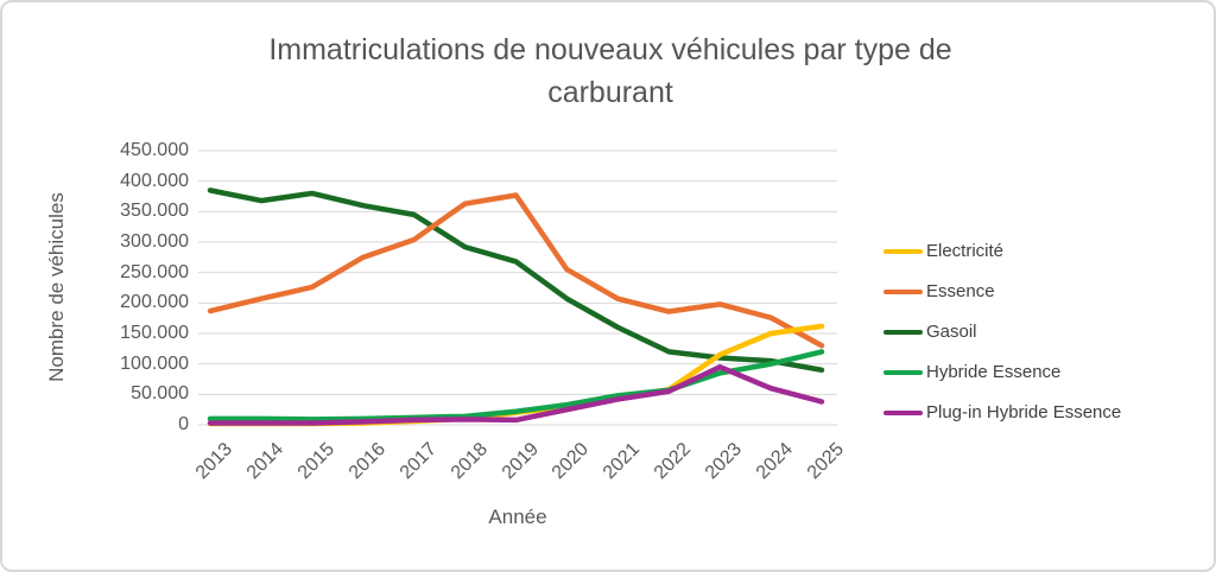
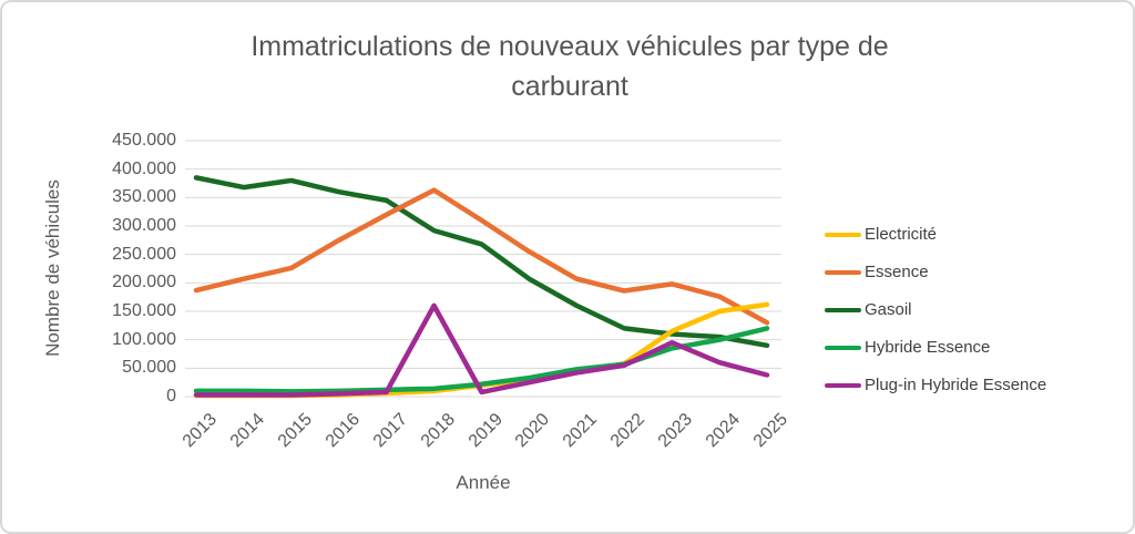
Essence/2017: 300000 -> 320000
Plug-in Hybride Essence/2018: 10000 -> 160000
Essence/2019: 380000 -> 310000
